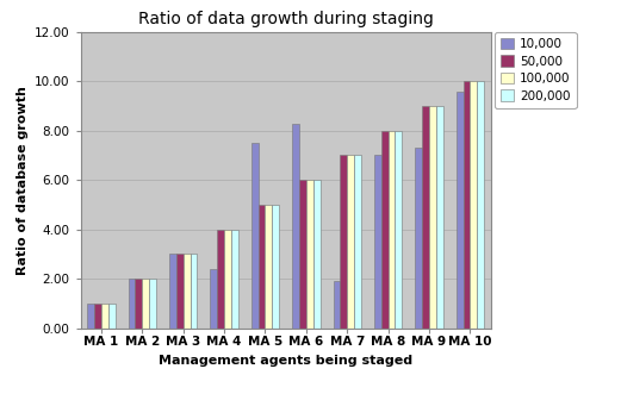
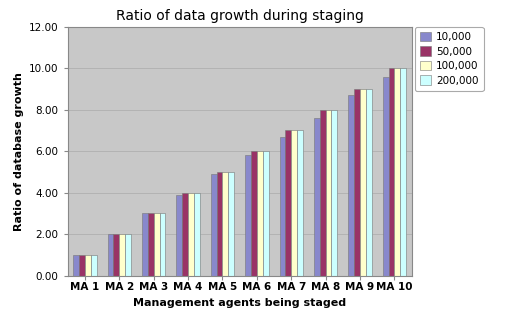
10,000/MA 4: 2.4 -> 3.9
10,000/MA 5: 7.5 -> 4.9
10,000/MA 6: 8.3 -> 5.8
10,000/MA 7: 1.9 -> 6.7
10,000/MA 8: 7.0 -> 7.6
10,000/MA 9: 7.3 -> 8.7
